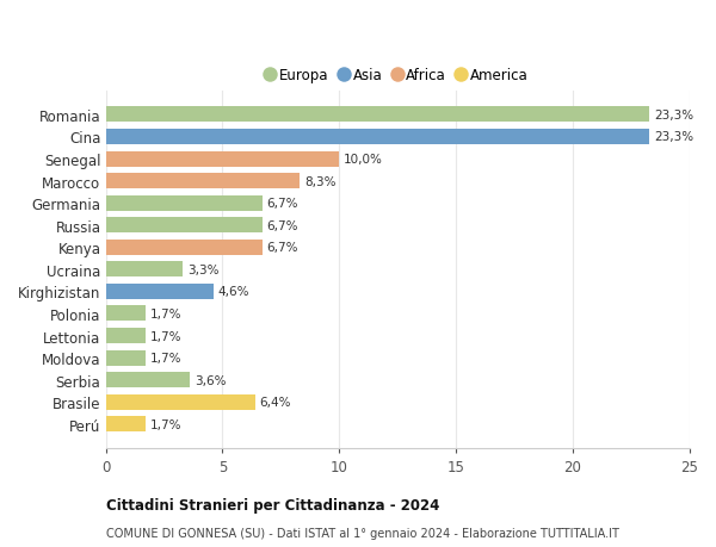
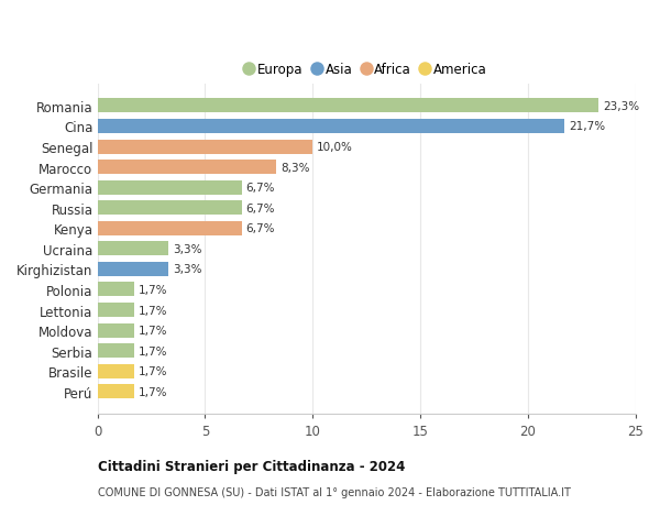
Cina: 23,3% -> 21,7%
Kirghizistan: 4,6% -> 3,3%
Serbia: 3,6% -> 1,7%
Brasile: 6,4% -> 1,7%
